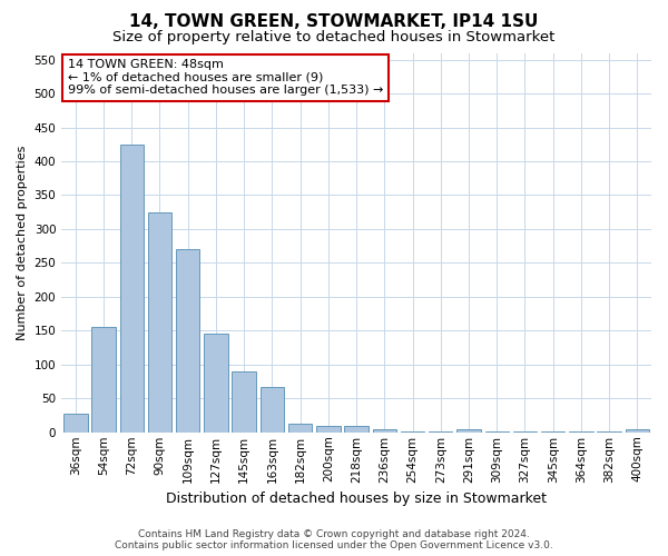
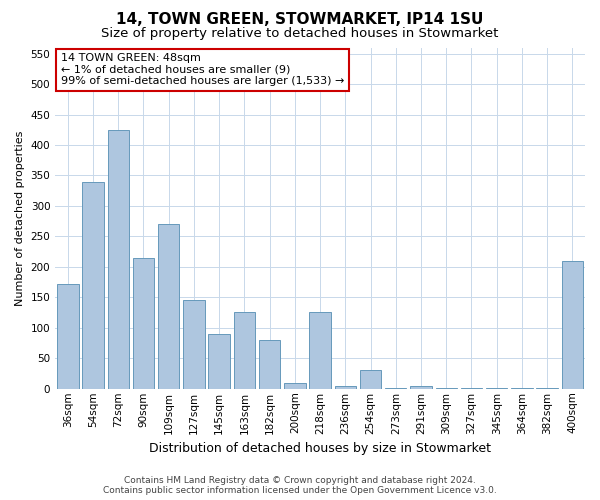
36sqm: 28 -> 172
54sqm: 155 -> 340
90sqm: 325 -> 214
163sqm: 67 -> 126
182sqm: 13 -> 80
218sqm: 10 -> 126
254sqm: 2 -> 30
400sqm: 4 -> 210
